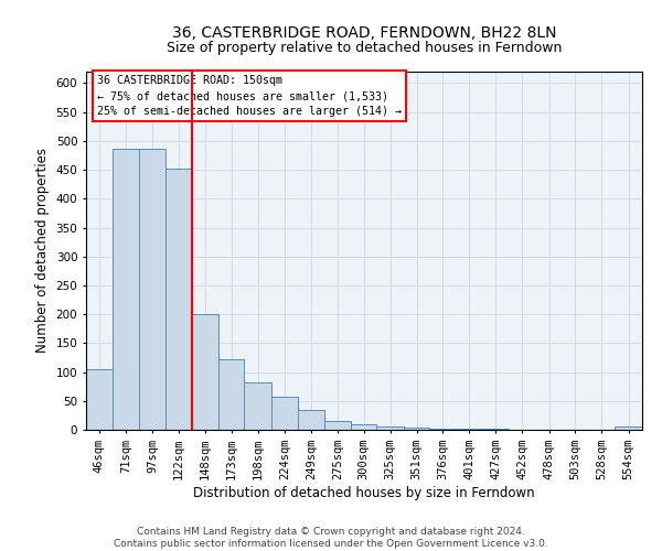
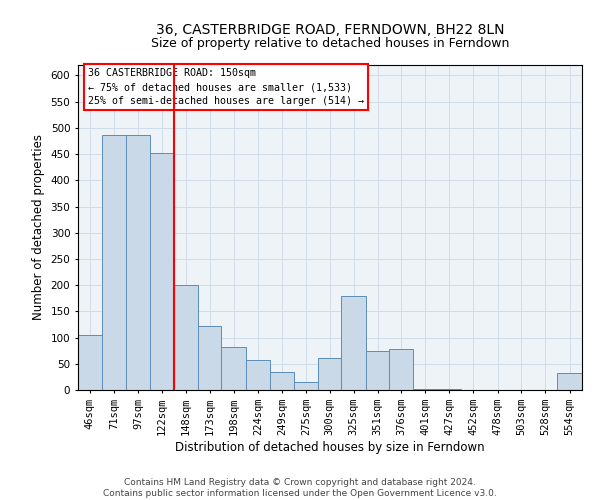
300sqm: 10 -> 62
325sqm: 5 -> 180
351sqm: 3 -> 74
376sqm: 2 -> 78
554sqm: 5 -> 32
